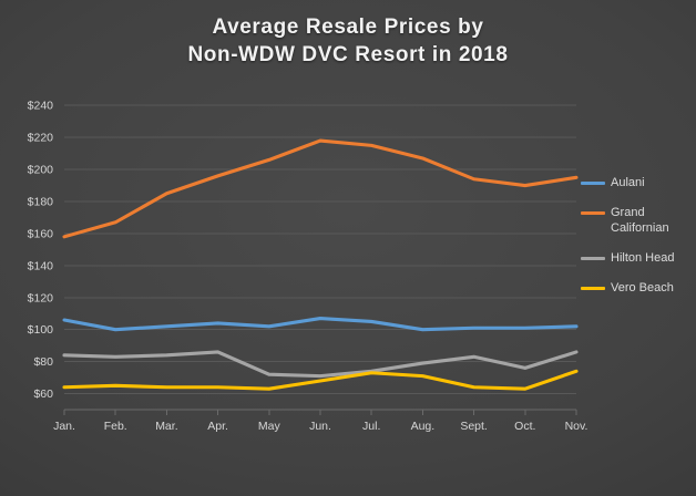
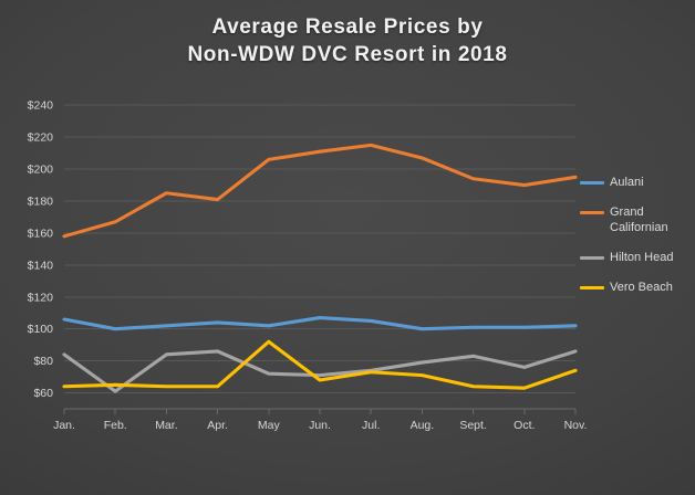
Hilton Head/Feb.: $83 -> $61
Grand Californian/Apr.: $196 -> $181
Vero Beach/May: $63 -> $92
Grand Californian/Jun.: $218 -> $211
